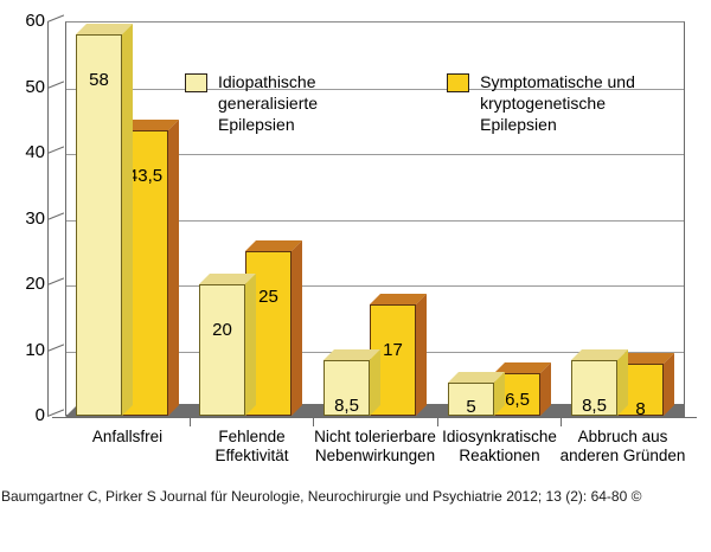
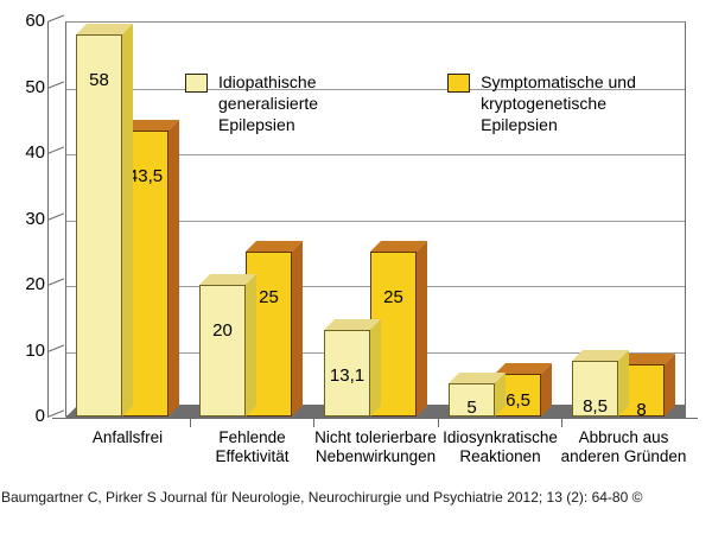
Idiopathische generalisierte Epilepsien/Nicht tolerierbare Nebenwirkungen: 8,5 -> 13,1
Symptomatische und kryptogenetische Epilepsien/Nicht tolerierbare Nebenwirkungen: 17 -> 25
